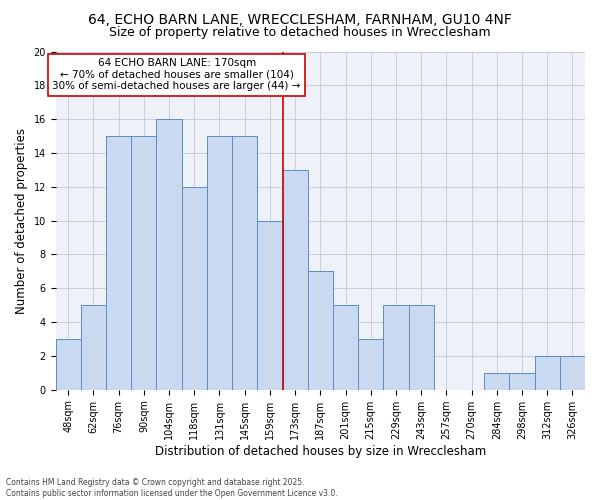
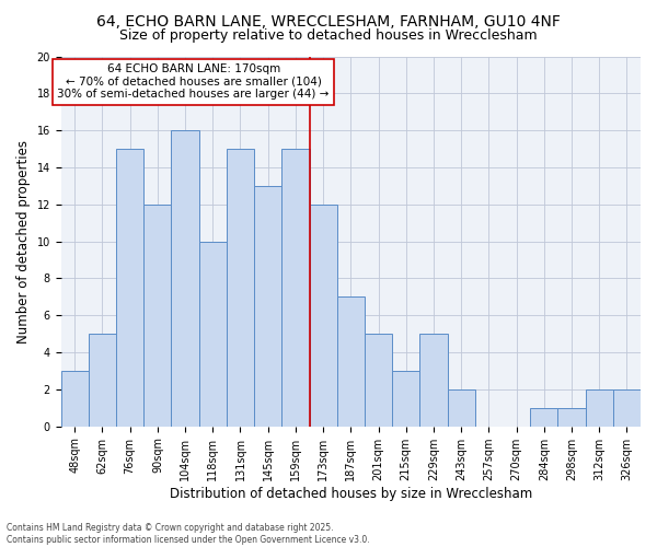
90sqm: 15 -> 12
118sqm: 12 -> 10
145sqm: 15 -> 13
159sqm: 10 -> 15
173sqm: 13 -> 12
243sqm: 5 -> 2
